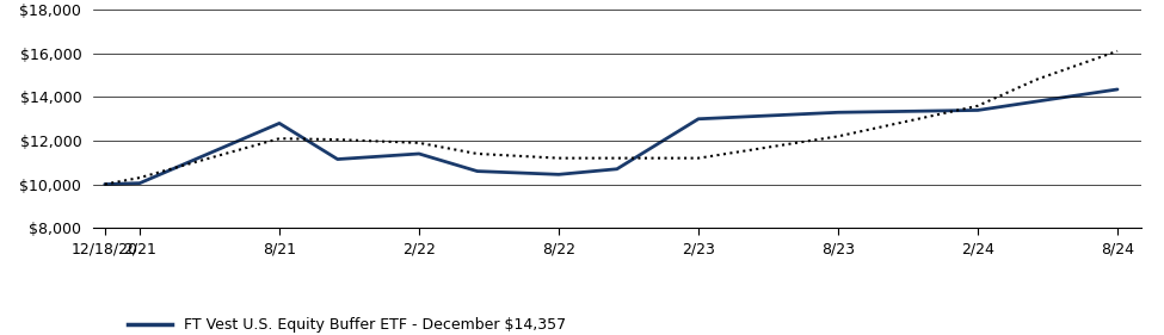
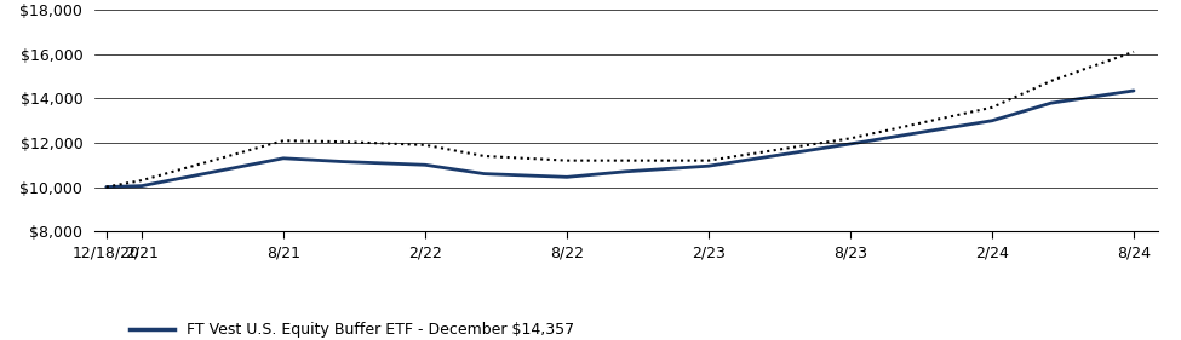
FT Vest U.S. Equity Buffer ETF - December $14,357/8/21: $12,800 -> $11,300
FT Vest U.S. Equity Buffer ETF - December $14,357/2/22: $11,400 -> $11,000
FT Vest U.S. Equity Buffer ETF - December $14,357/2/23: $13,000 -> $11,000
FT Vest U.S. Equity Buffer ETF - December $14,357/8/23: $13,300 -> $12,000
FT Vest U.S. Equity Buffer ETF - December $14,357/2/24: $13,400 -> $13,000
